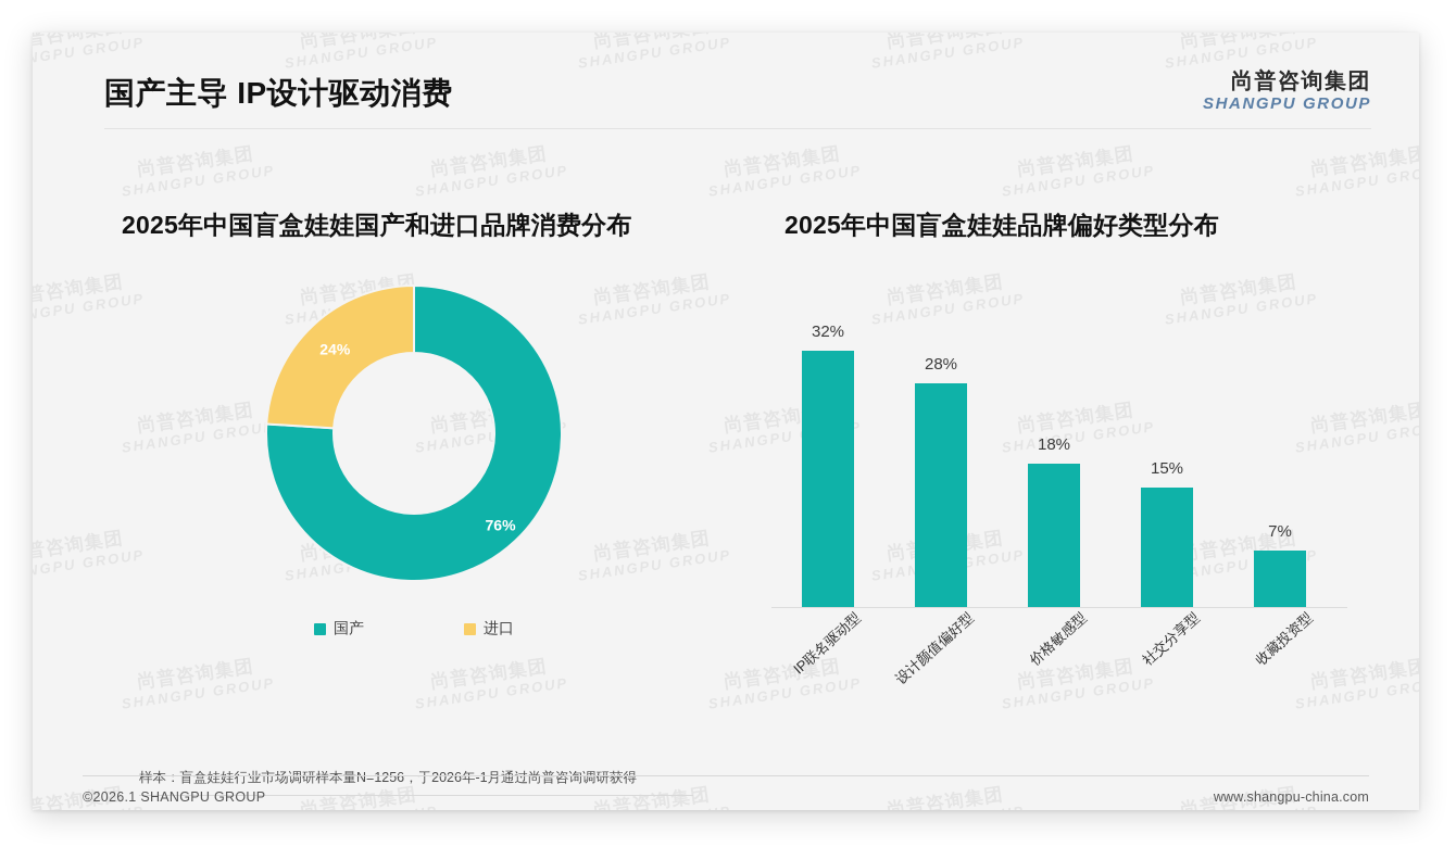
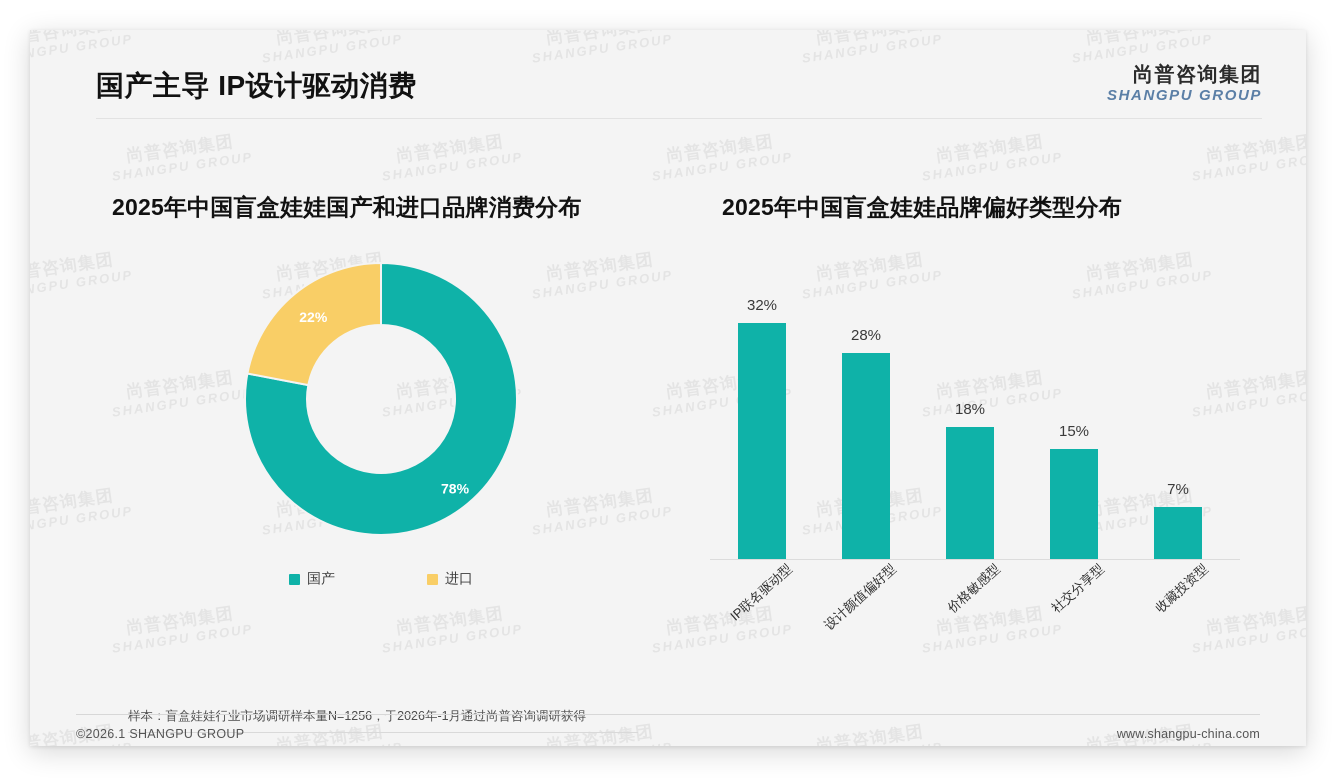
2025年中国盲盒娃娃国产和进口品牌消费分布/国产: 76% -> 78%
2025年中国盲盒娃娃国产和进口品牌消费分布/进口: 24% -> 22%
